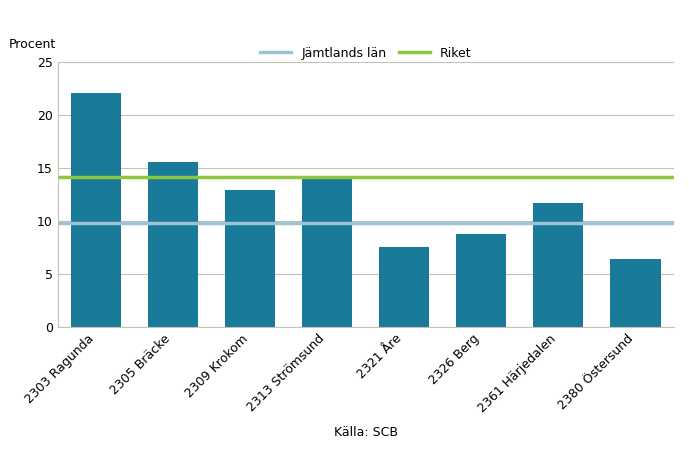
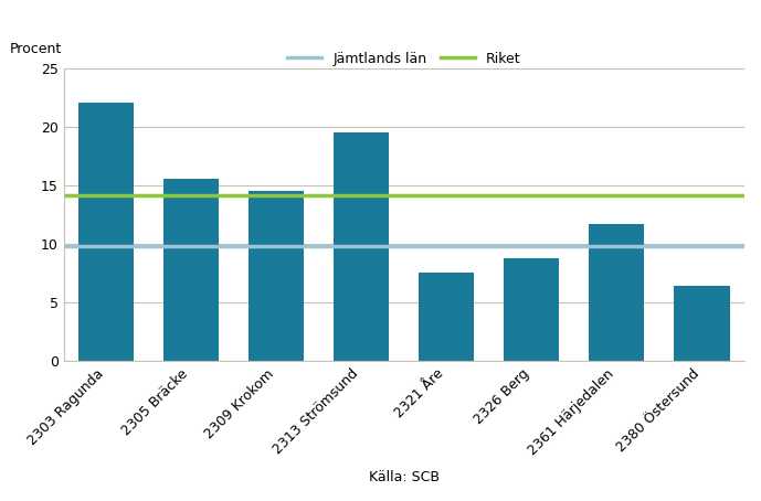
2309 Krokom: 12.9 -> 14.5
2313 Strömsund: 14.2 -> 19.5
